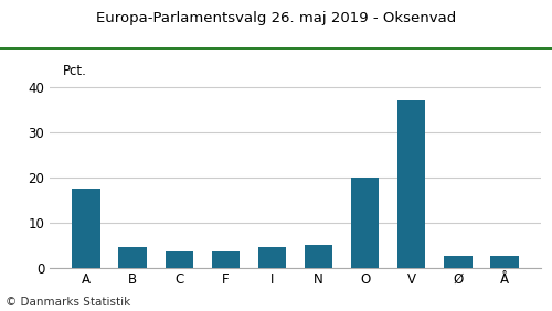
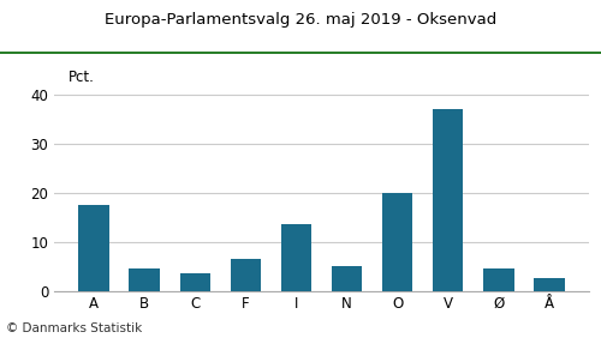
F: 3.5 -> 6.5
I: 4.5 -> 13.5
Ø: 2.5 -> 4.5
